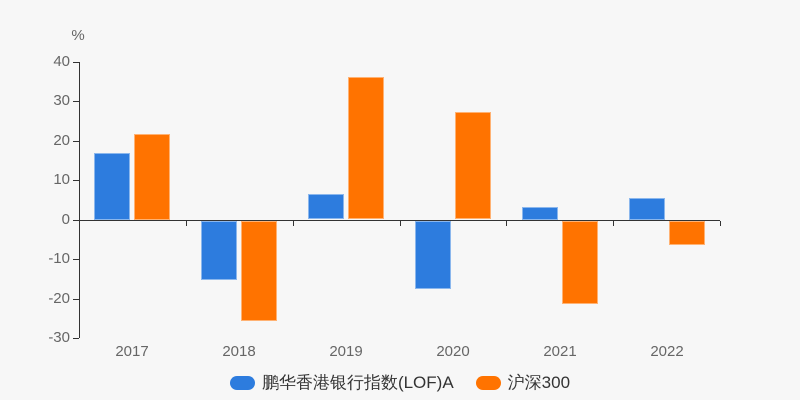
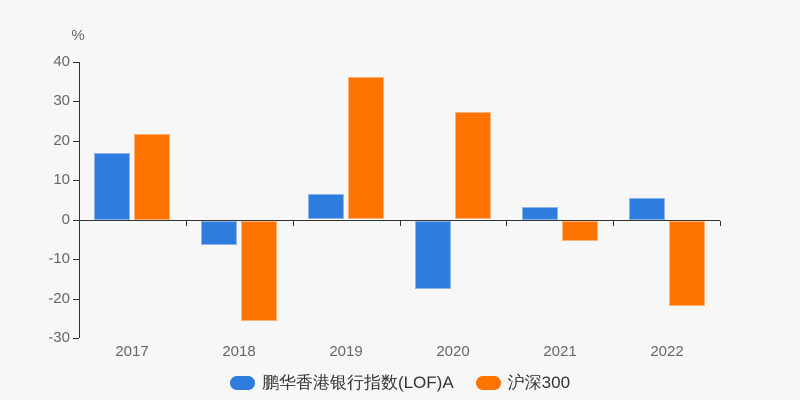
鹏华香港银行指数(LOF)A/2018: -15 -> -6
沪深300/2021: -21 -> -5
沪深300/2022: -6 -> -22
